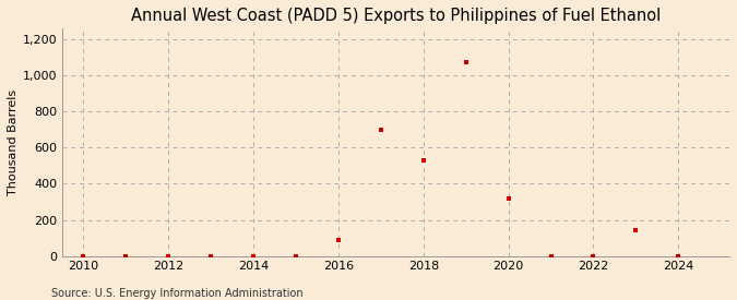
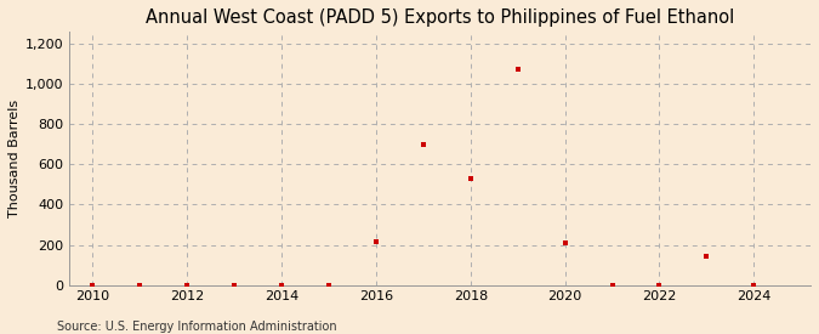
2016: 90 -> 220
2020: 320 -> 210
